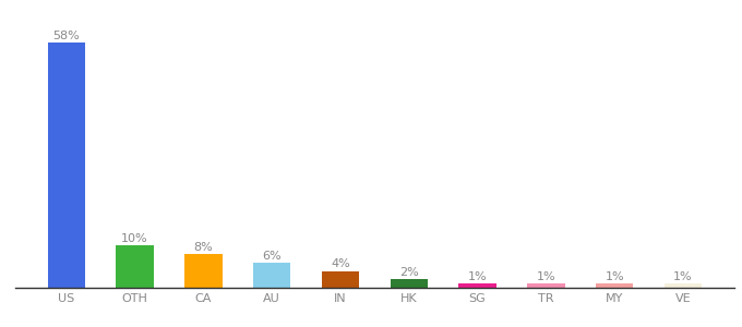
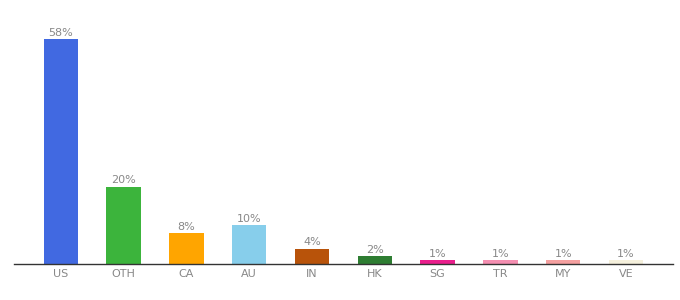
OTH: 10% -> 20%
AU: 6% -> 10%
